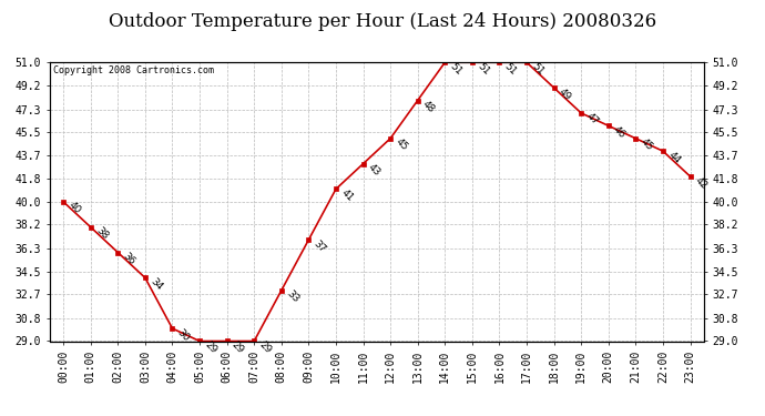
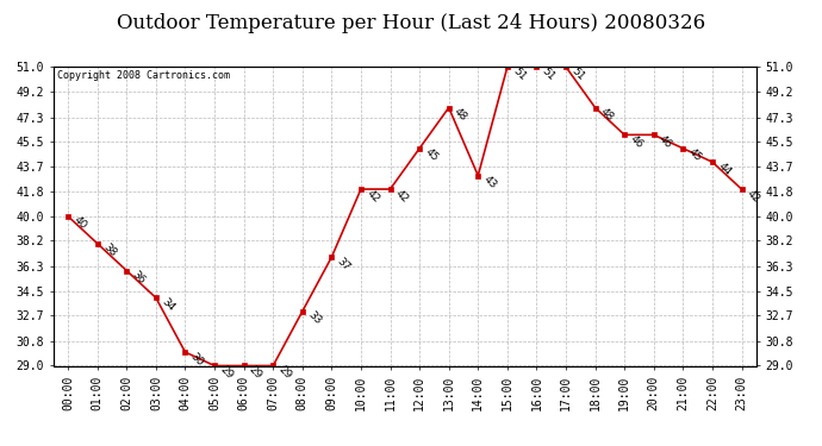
10:00: 41 -> 42
11:00: 43 -> 42
14:00: 51 -> 43
18:00: 49 -> 48
19:00: 47 -> 46
